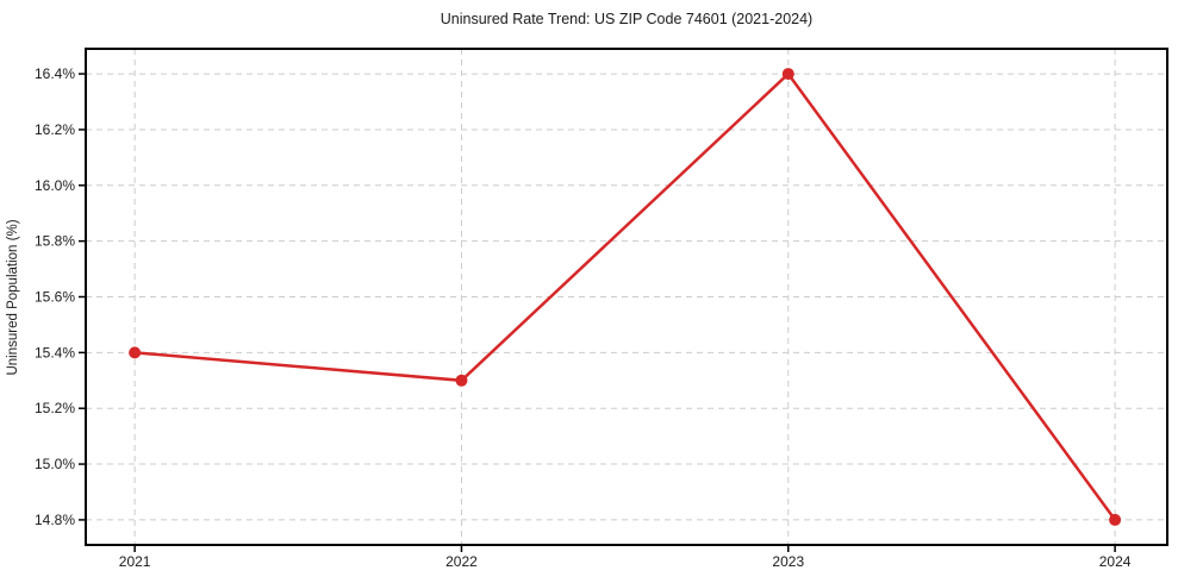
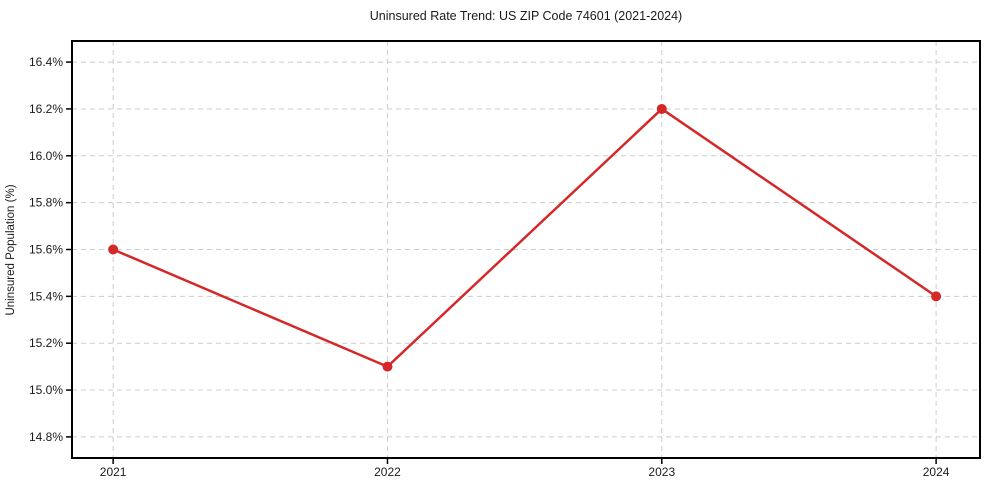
2021: 15.4% -> 15.6%
2022: 15.3% -> 15.1%
2023: 16.4% -> 16.2%
2024: 14.8% -> 15.4%
